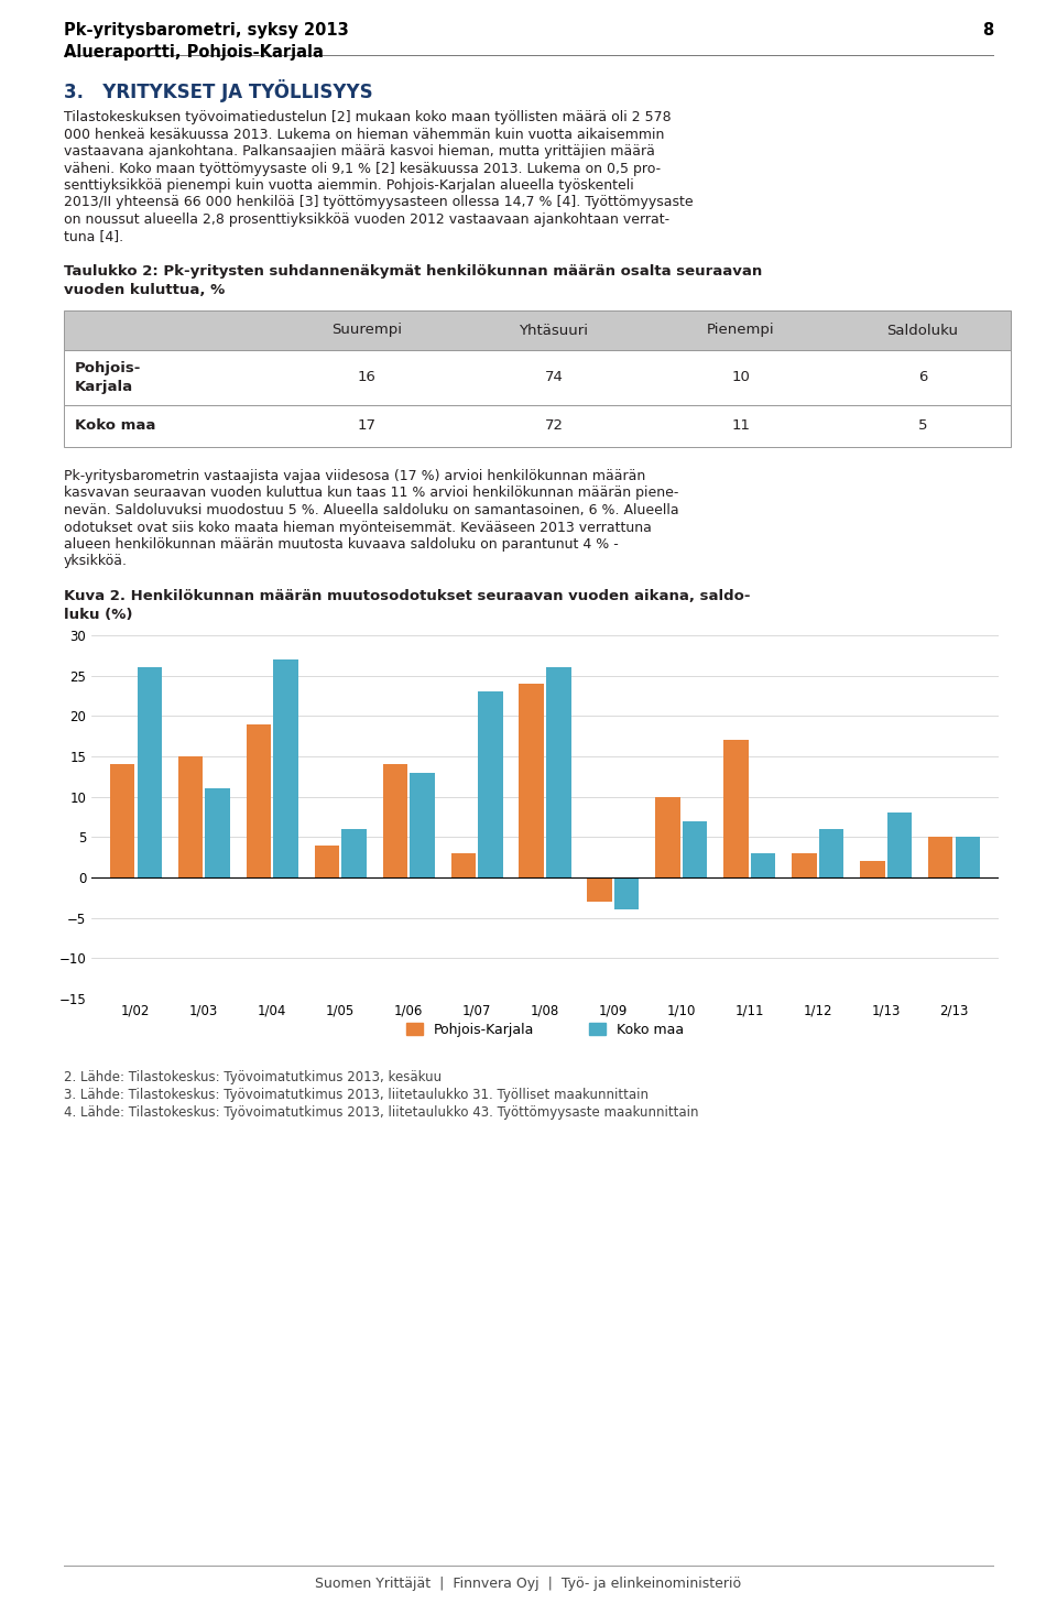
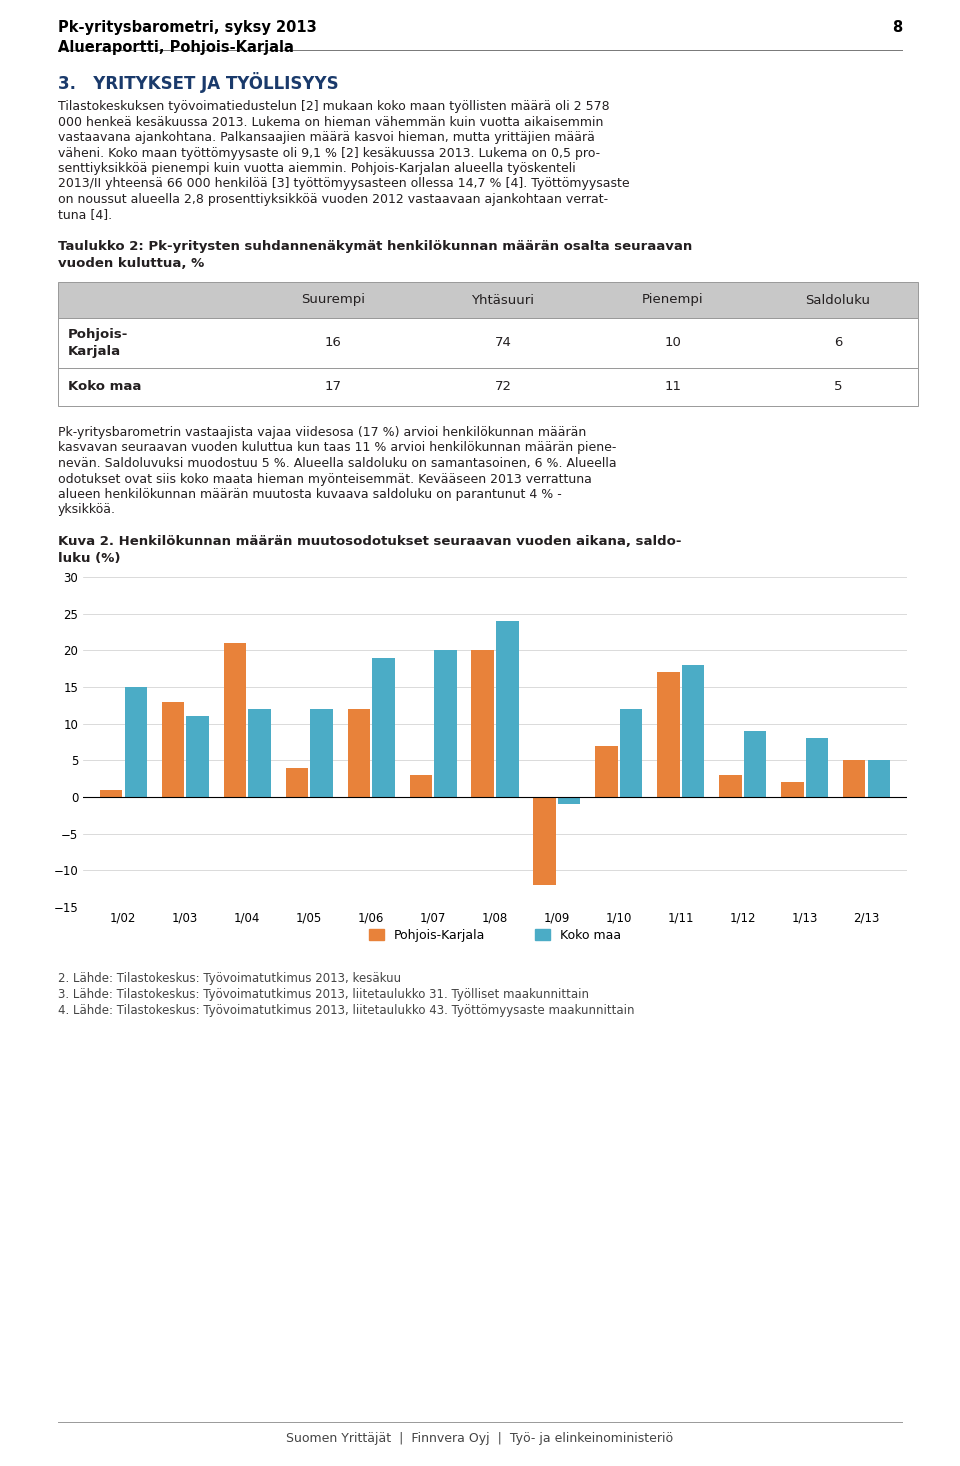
Pohjois-Karjala/1/02: 14 -> 1
Koko maa/1/02: 26 -> 15
Pohjois-Karjala/1/03: 15 -> 13
Pohjois-Karjala/1/04: 19 -> 21
Koko maa/1/04: 27 -> 12
Koko maa/1/05: 6 -> 12
Pohjois-Karjala/1/06: 14 -> 12
Koko maa/1/06: 13 -> 19
Koko maa/1/07: 23 -> 20
Pohjois-Karjala/1/08: 24 -> 20
Koko maa/1/08: 26 -> 24
Pohjois-Karjala/1/09: -3 -> -12
Koko maa/1/09: -4 -> -1
Pohjois-Karjala/1/10: 10 -> 7
Koko maa/1/10: 7 -> 12
Koko maa/1/11: 3 -> 18
Koko maa/1/12: 6 -> 9
